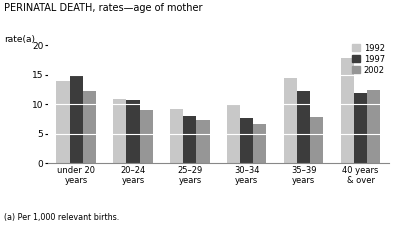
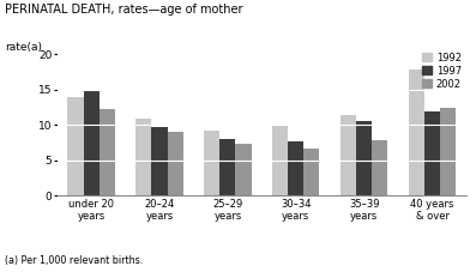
1997/20–24 years: 10.8 -> 9.7
1992/35–39 years: 14.4 -> 11.4
1997/35–39 years: 12.2 -> 10.5
